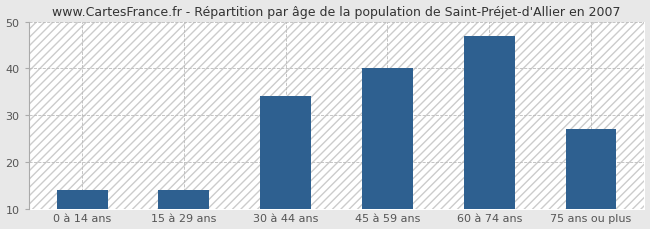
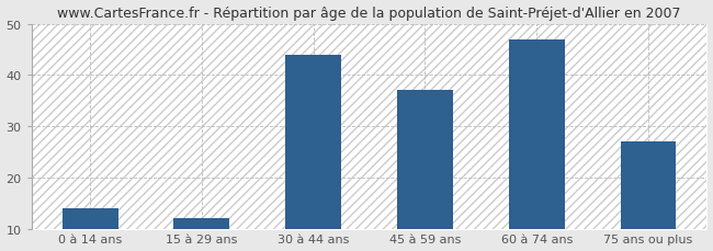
15 à 29 ans: 14 -> 12
30 à 44 ans: 34 -> 44
45 à 59 ans: 40 -> 37
